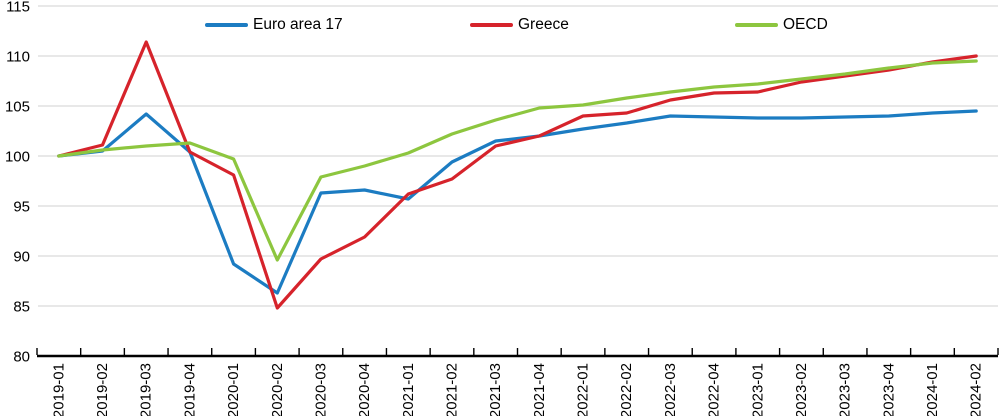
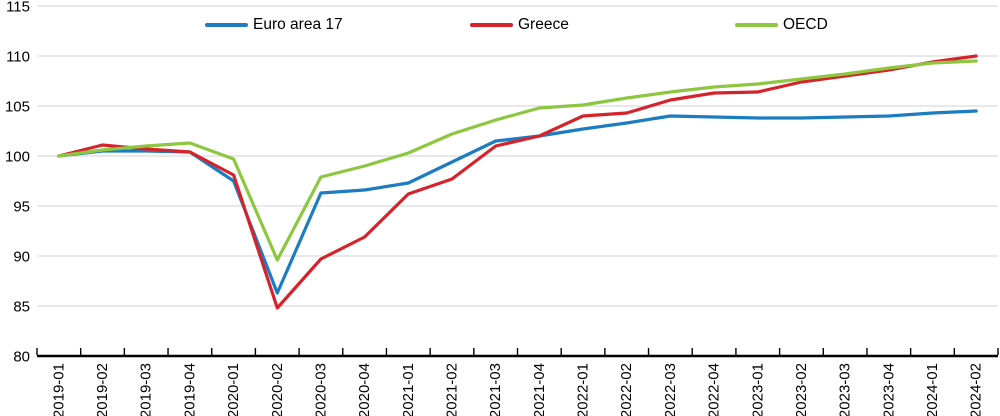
Euro area 17/2019-03: 104.2 -> 100.5
Greece/2019-03: 111.4 -> 100.7
Euro area 17/2020-01: 89.2 -> 97.5
Euro area 17/2021-01: 95.7 -> 97.3
